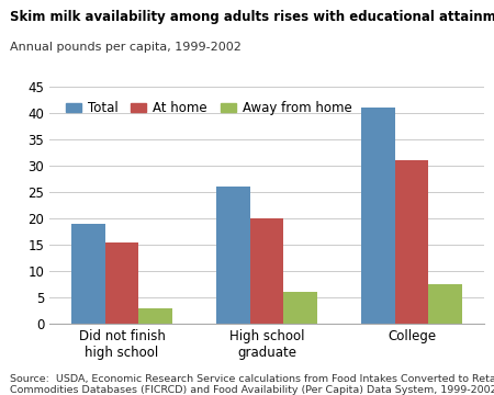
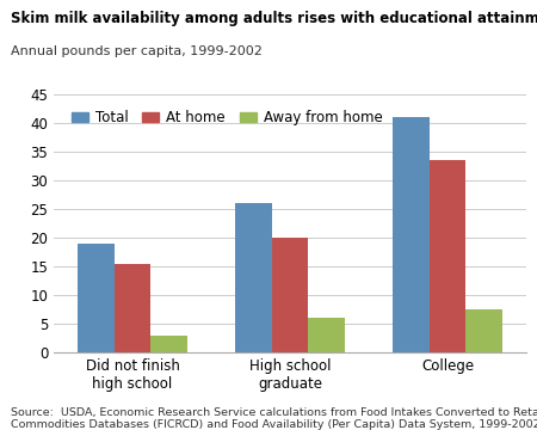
At home/College: 31.0 -> 33.5
